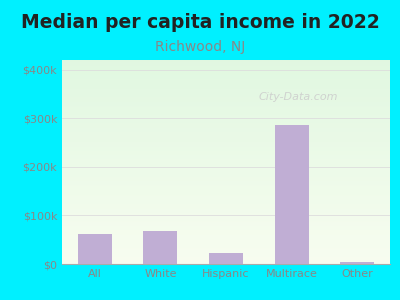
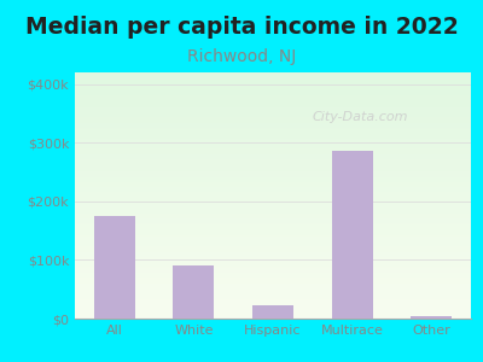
All: $62k -> $175k
White: $67k -> $90k
